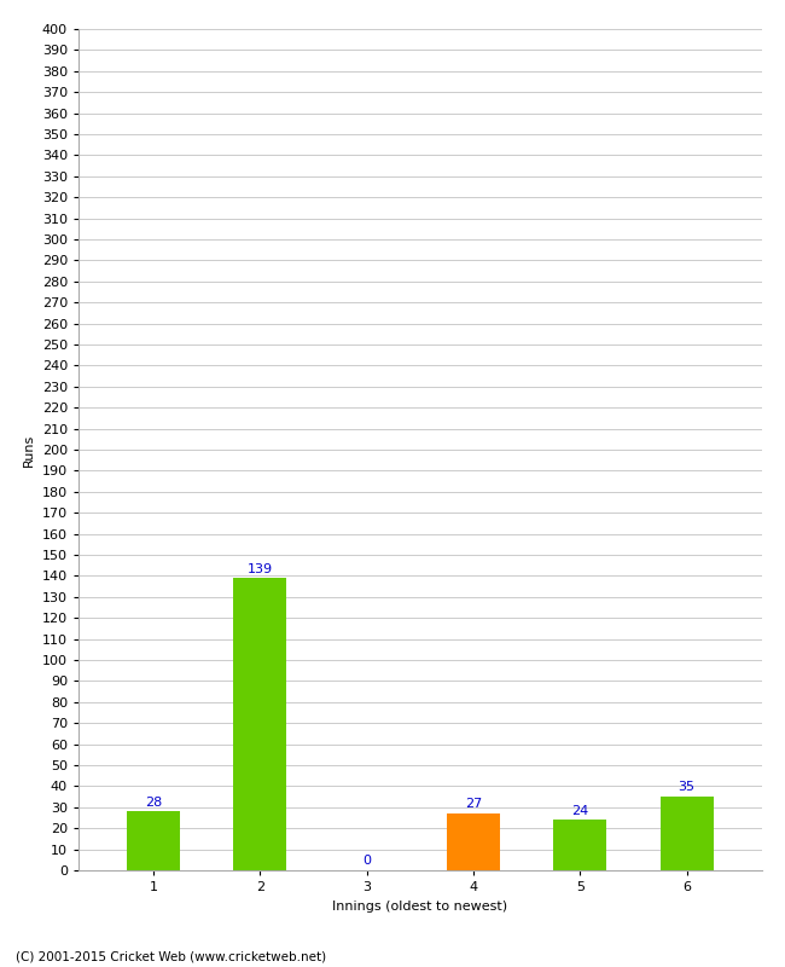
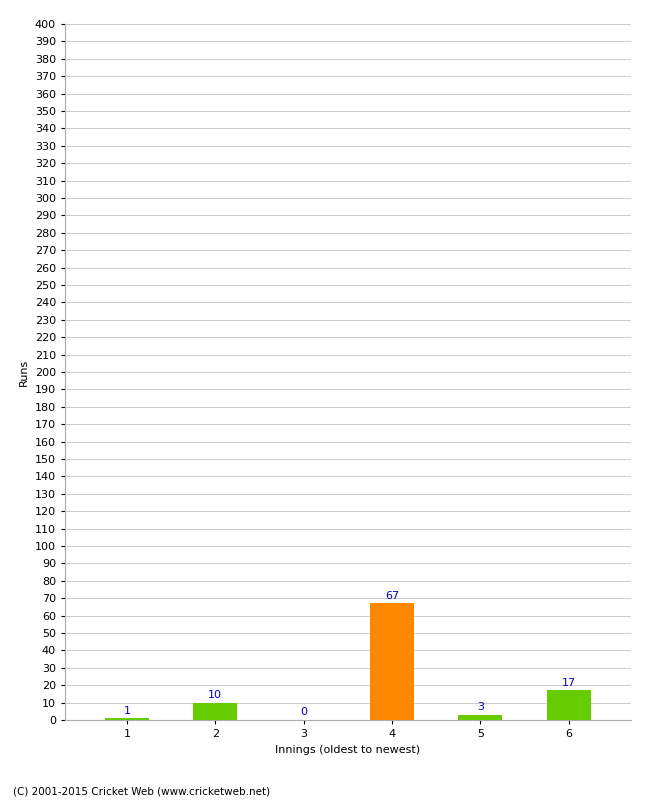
1: 28 -> 1
2: 139 -> 10
4: 27 -> 67
5: 24 -> 3
6: 35 -> 17
